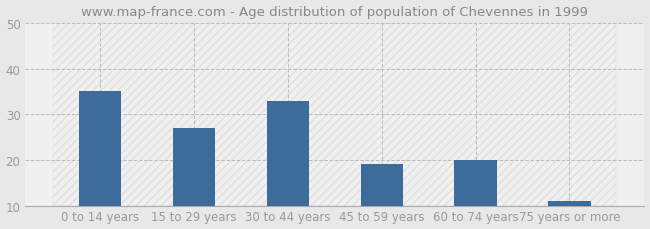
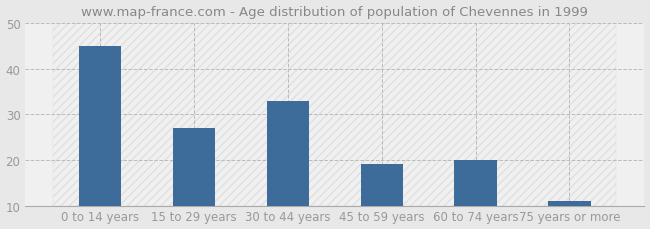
0 to 14 years: 35 -> 45
